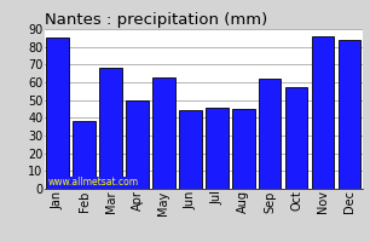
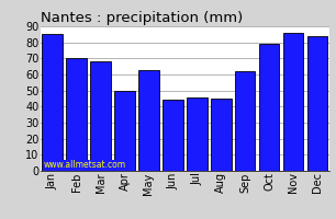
Feb: 38 -> 70
Oct: 57 -> 79
